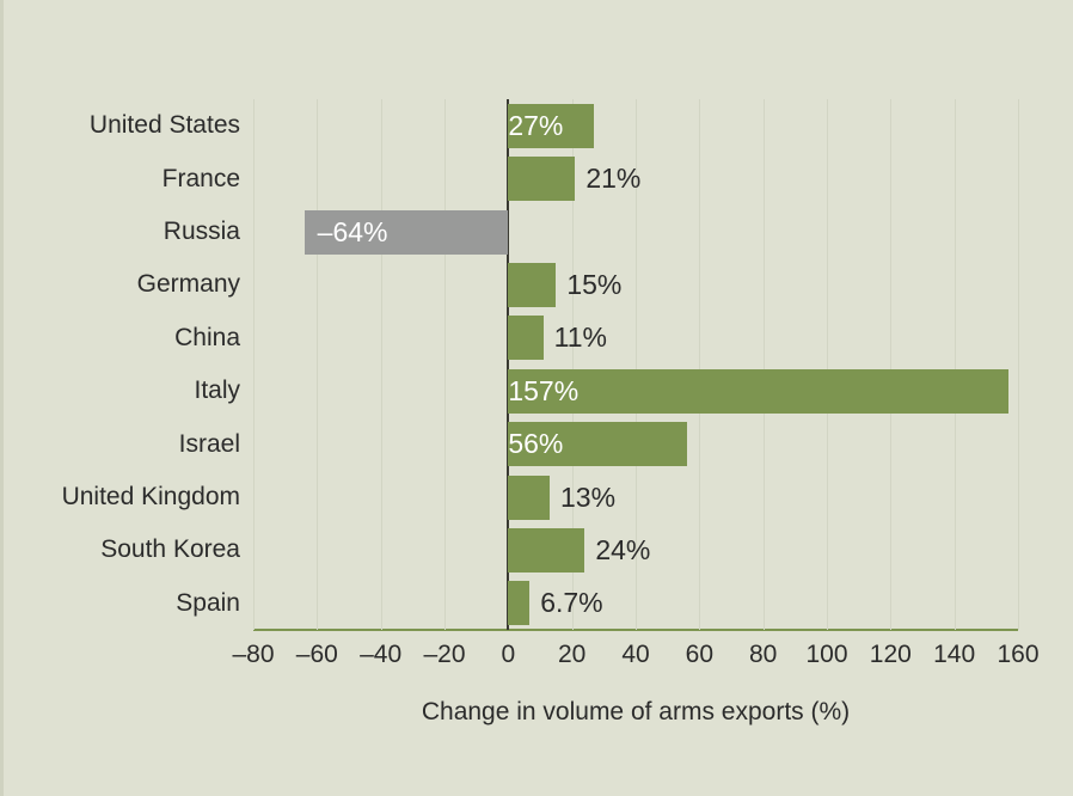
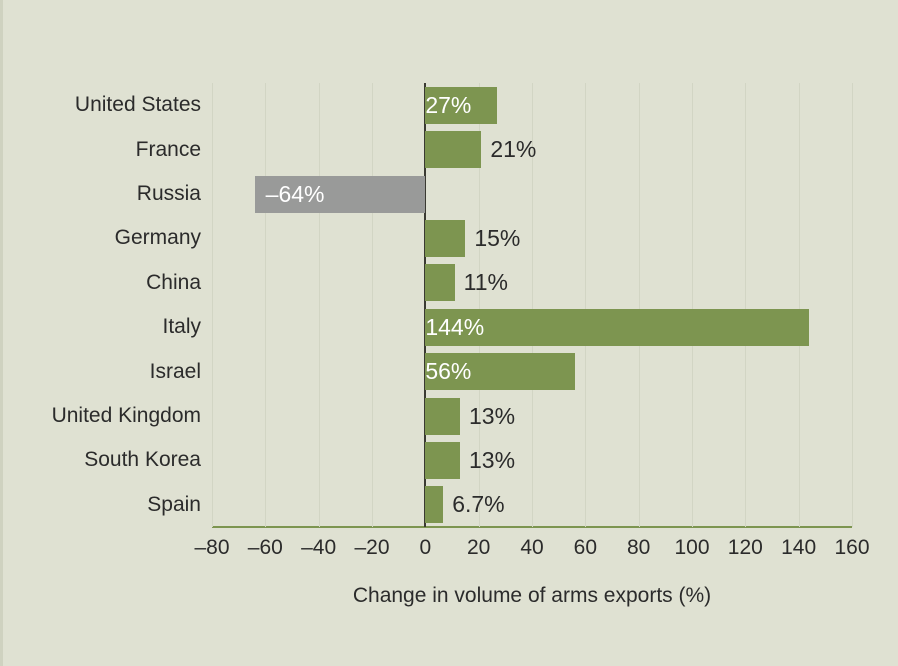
Italy: 157% -> 144%
South Korea: 24% -> 13%
